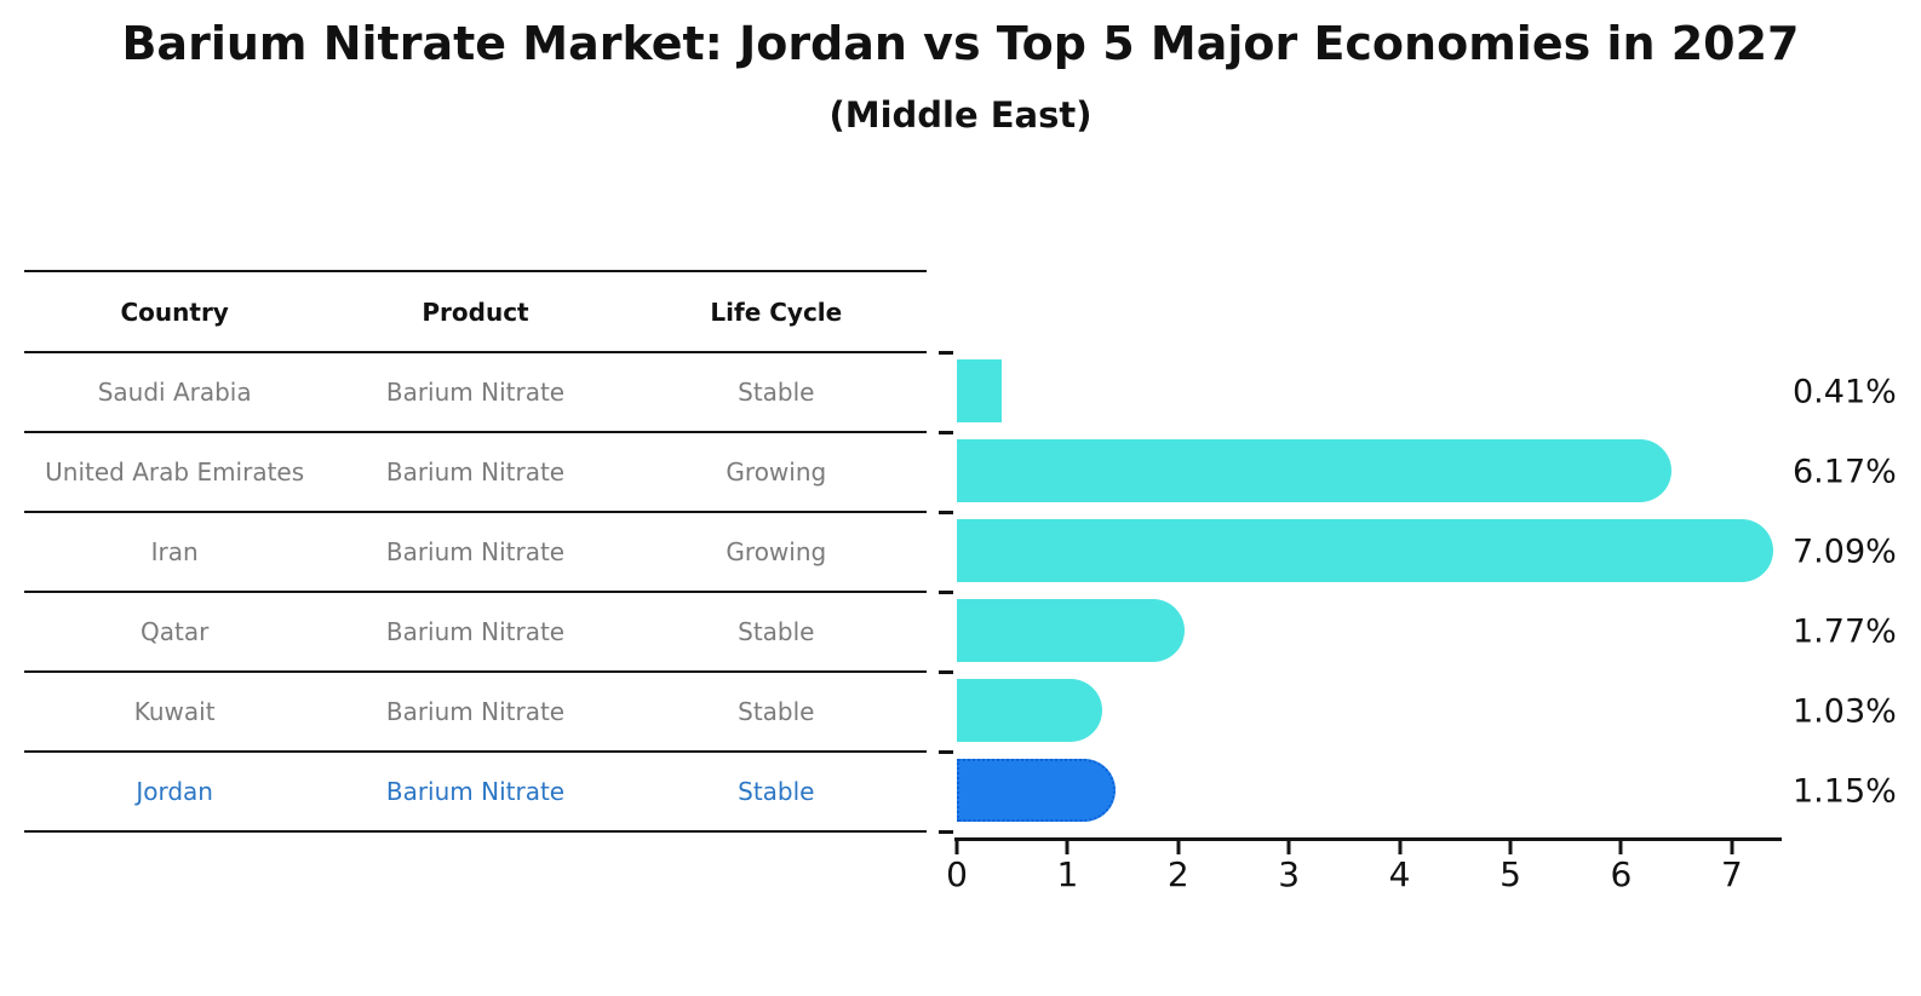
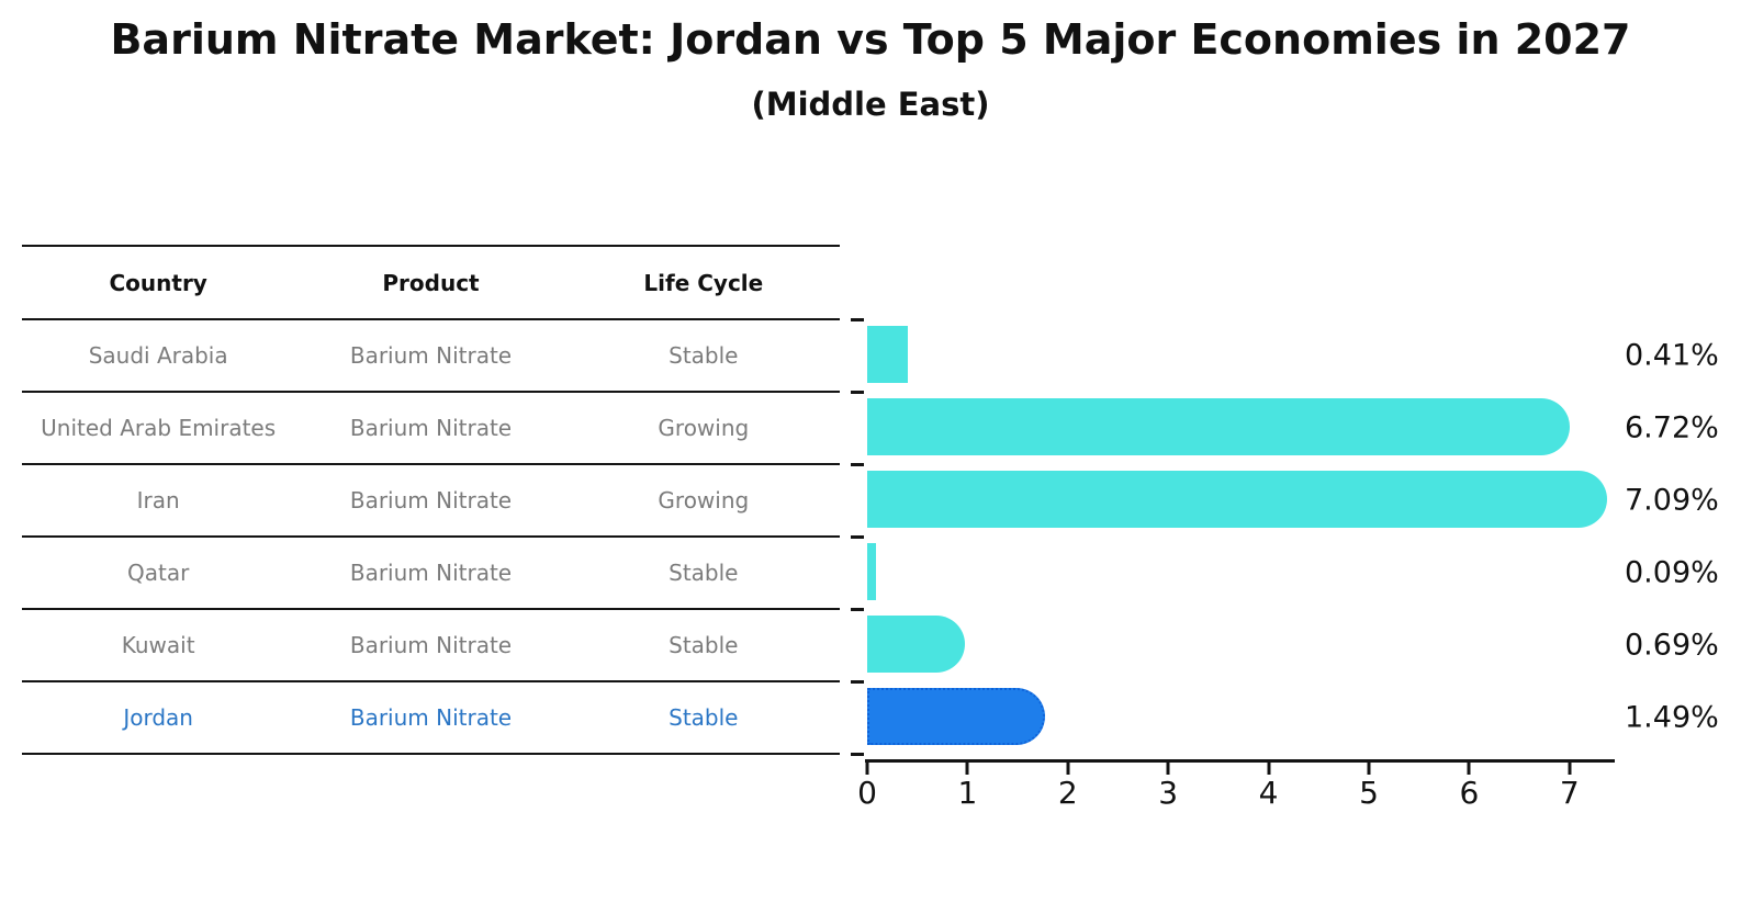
United Arab Emirates: 6.17% -> 6.72%
Qatar: 1.77% -> 0.09%
Kuwait: 1.03% -> 0.69%
Jordan: 1.15% -> 1.49%
